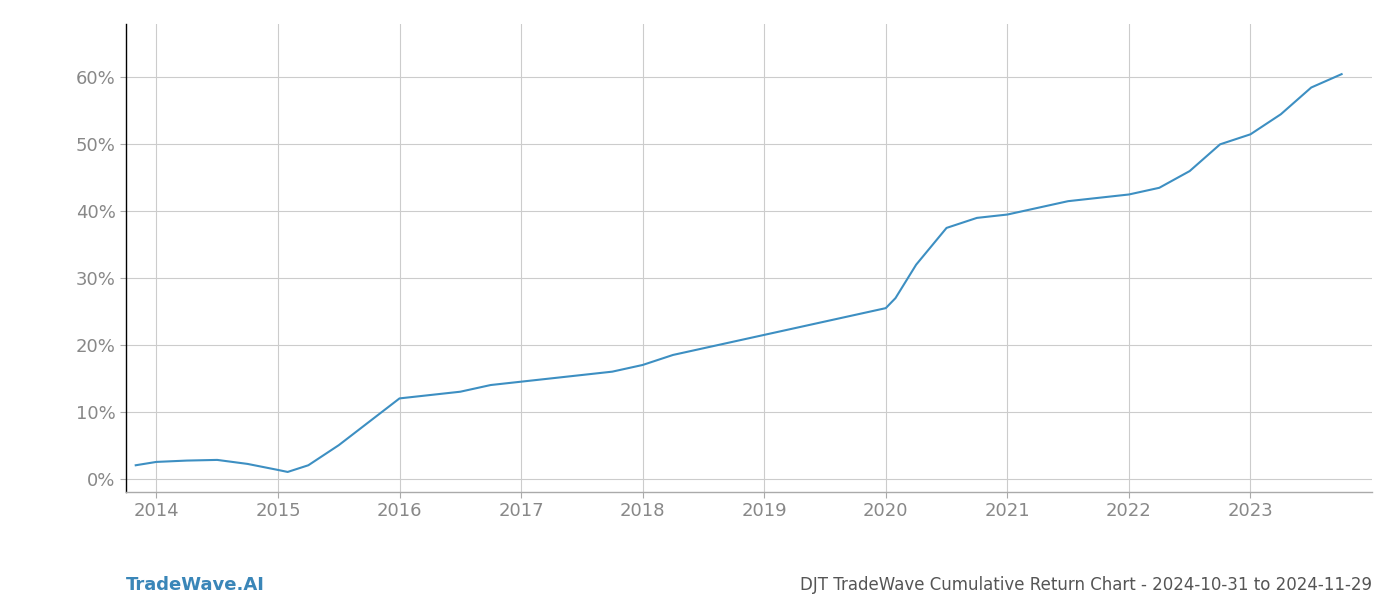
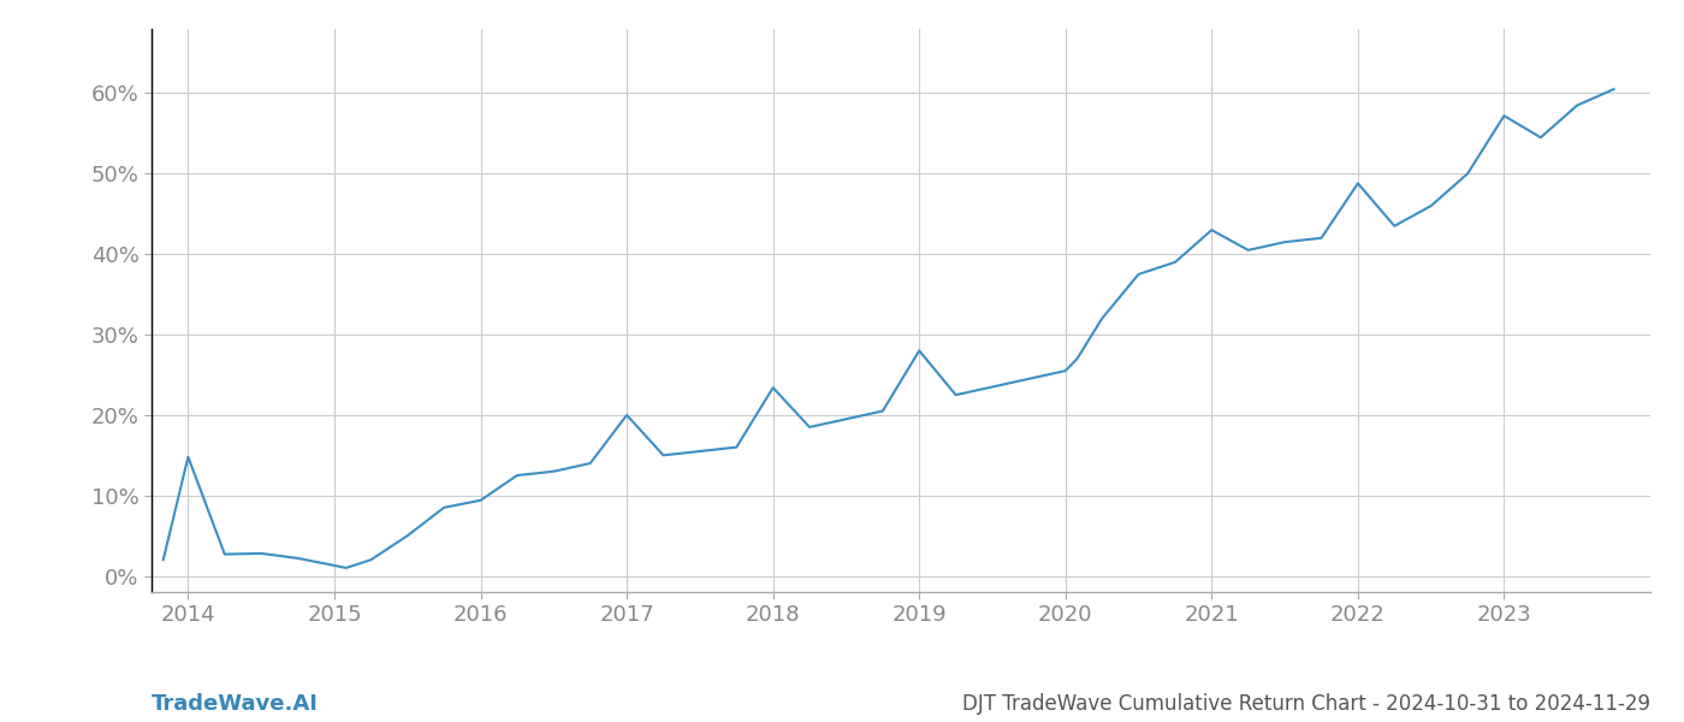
2014: 2.5% -> 14.8%
2016: 12.0% -> 9.4%
2017: 14.5% -> 20.0%
2018: 17.0% -> 23.4%
2019: 21.5% -> 28.0%
2021: 39.5% -> 43.0%
2022: 42.5% -> 48.8%
2023: 51.5% -> 57.2%
